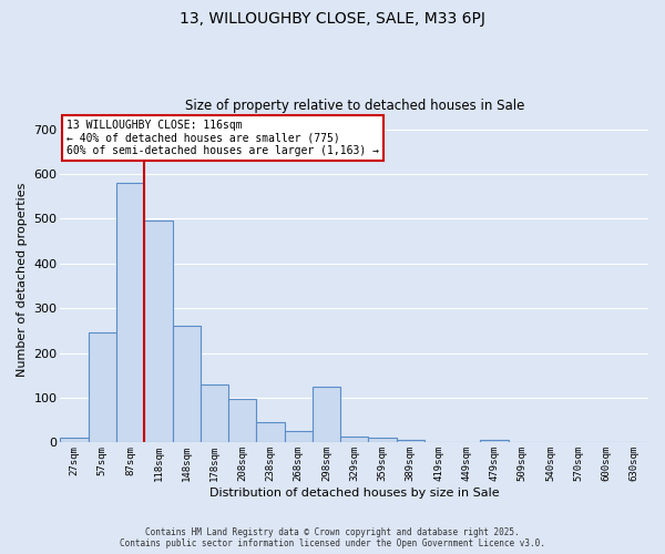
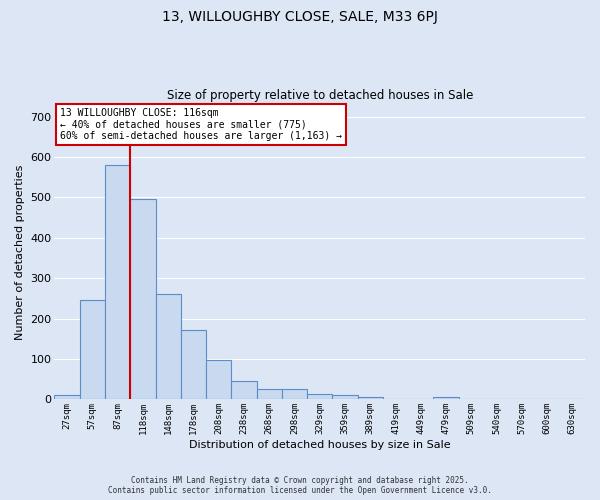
178sqm: 130 -> 172
298sqm: 125 -> 25
